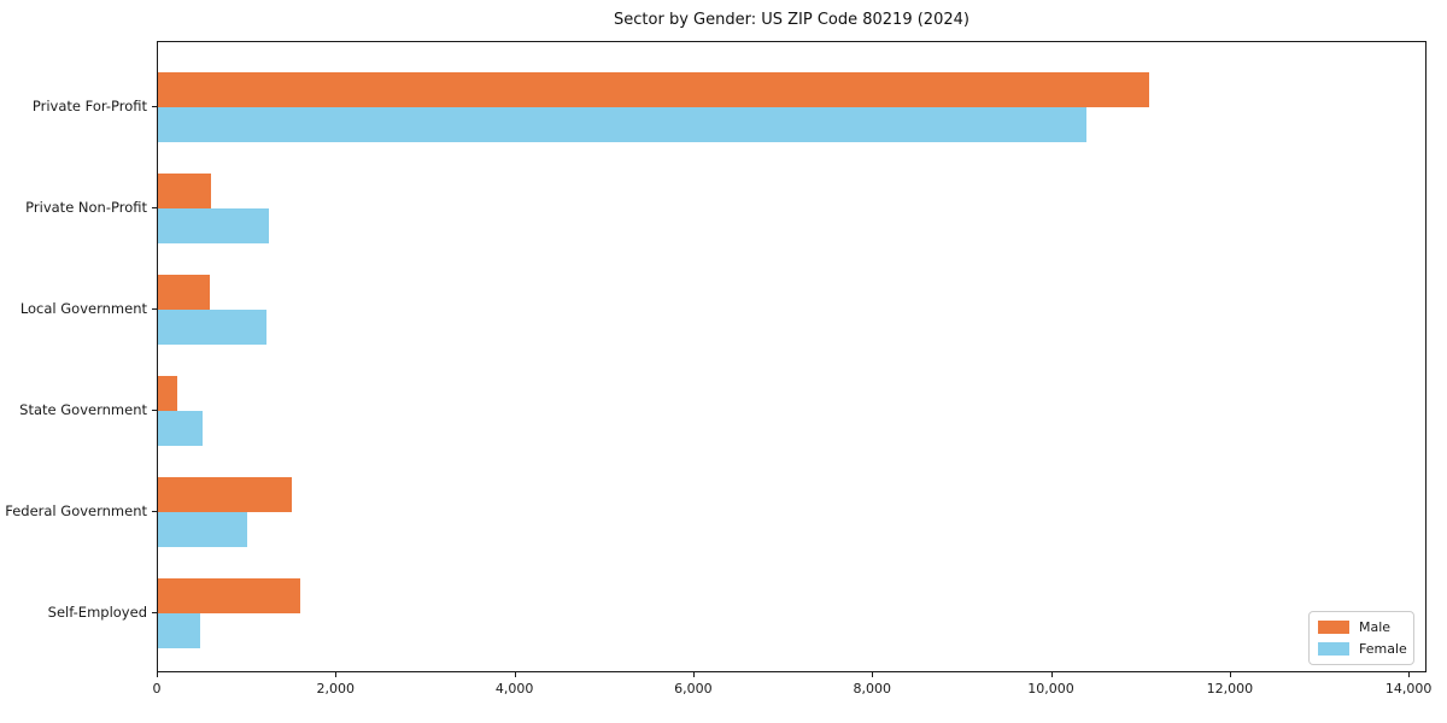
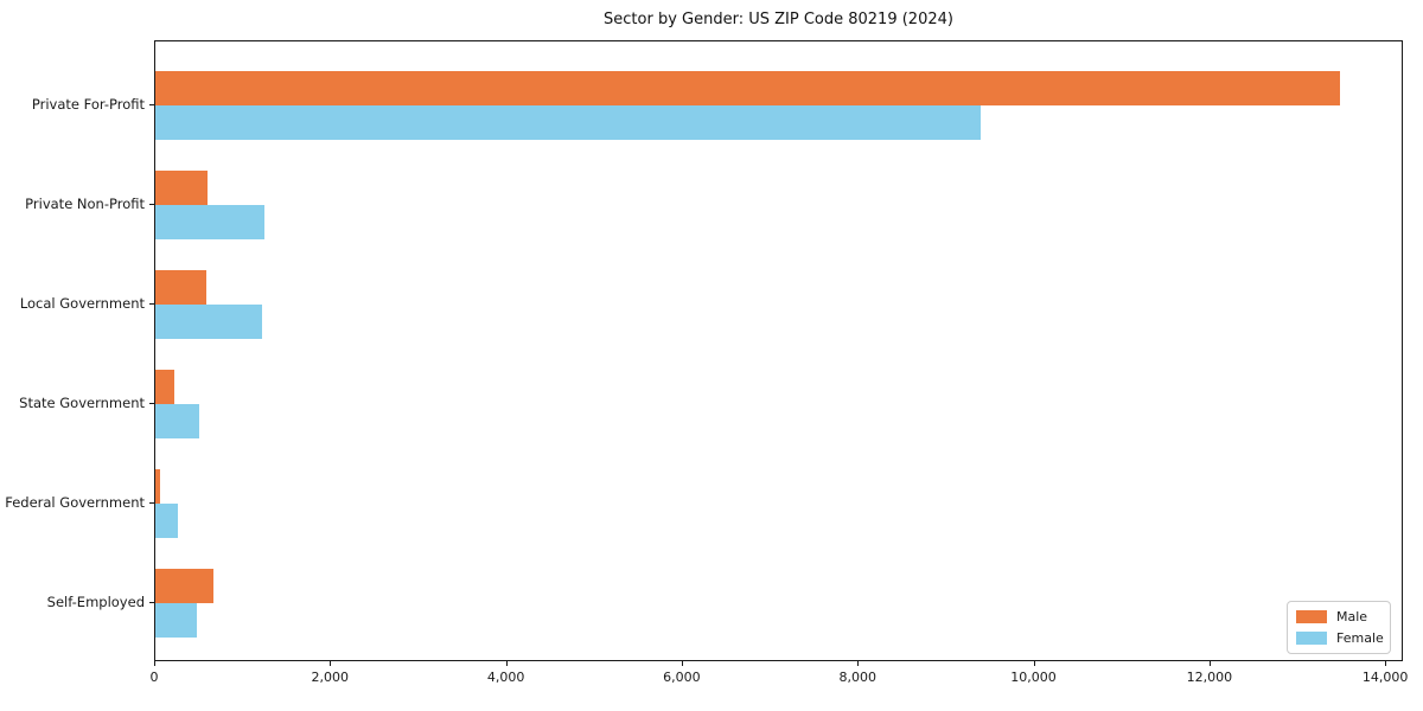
Male/Private For-Profit: 11100 -> 13500
Female/Private For-Profit: 10400 -> 9400
Male/Federal Government: 1500 -> 100
Female/Federal Government: 1000 -> 200
Male/Self-Employed: 1600 -> 700
